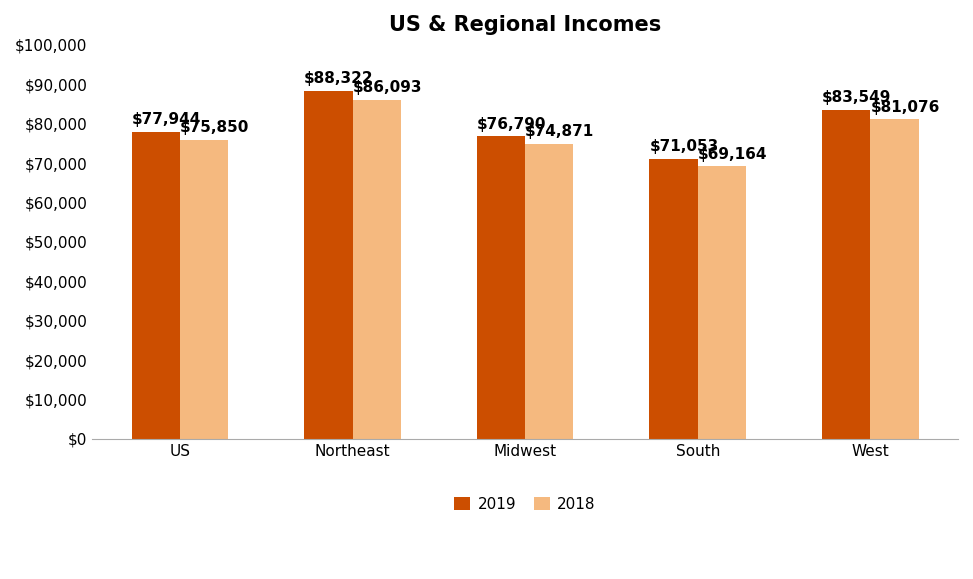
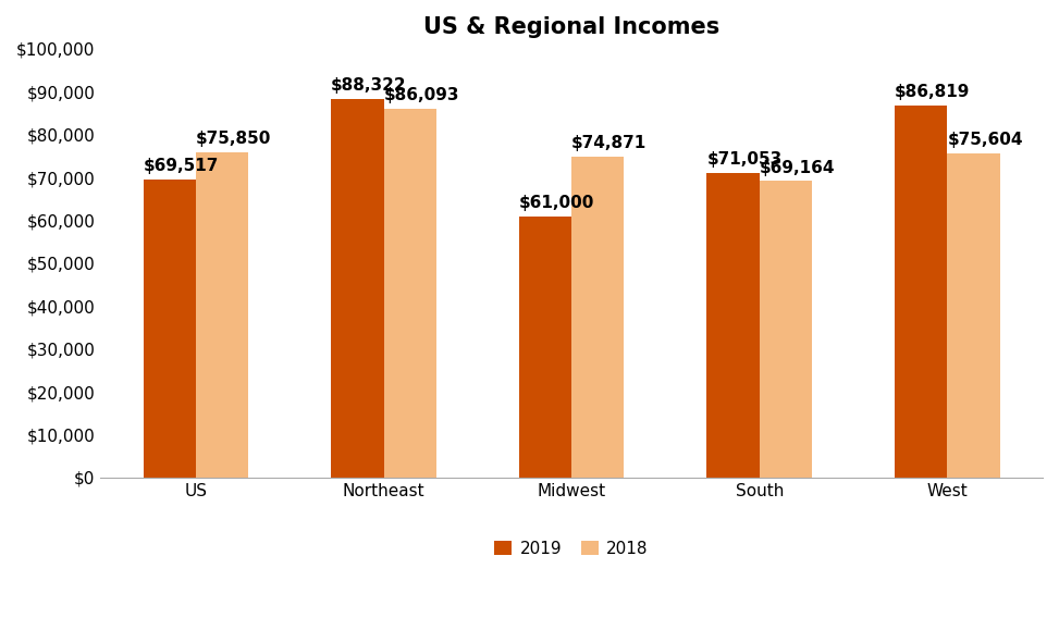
2019/US: $77,944 -> $69,517
2019/Midwest: $76,800 -> $61,000
2019/West: $83,549 -> $86,819
2018/West: $81,076 -> $75,604
